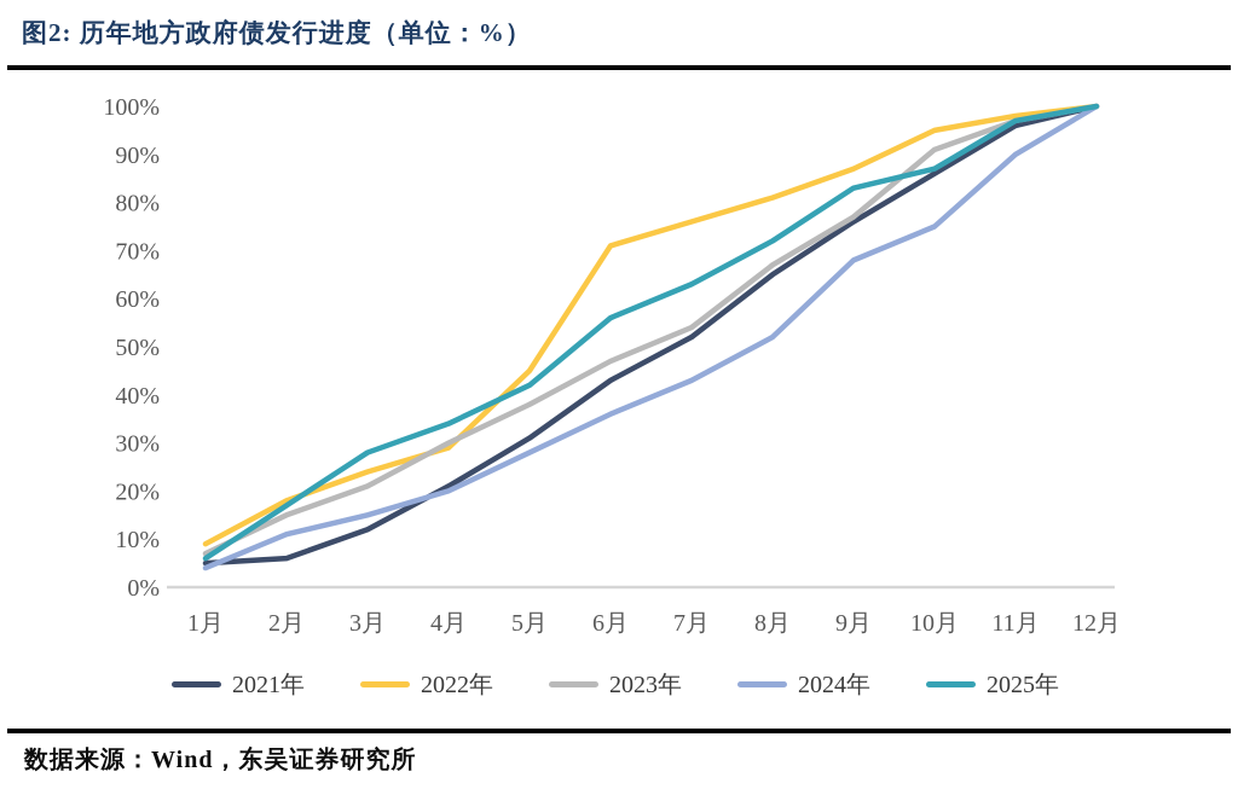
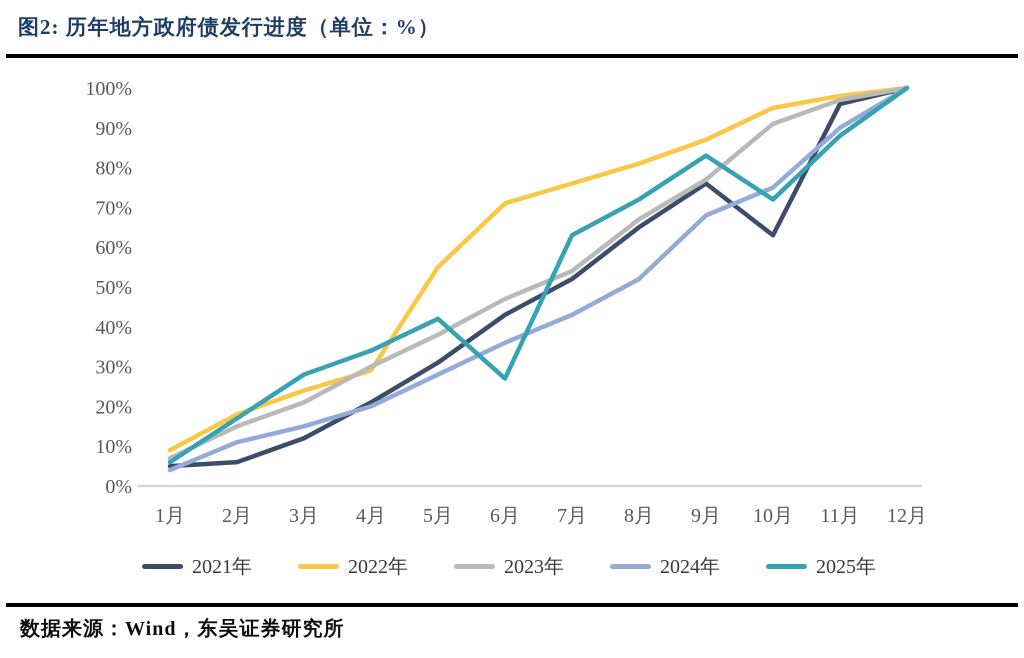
2022年/5月: 45% -> 55%
2025年/6月: 56% -> 27%
2021年/10月: 86% -> 63%
2025年/10月: 87% -> 72%
2025年/11月: 97% -> 88%
